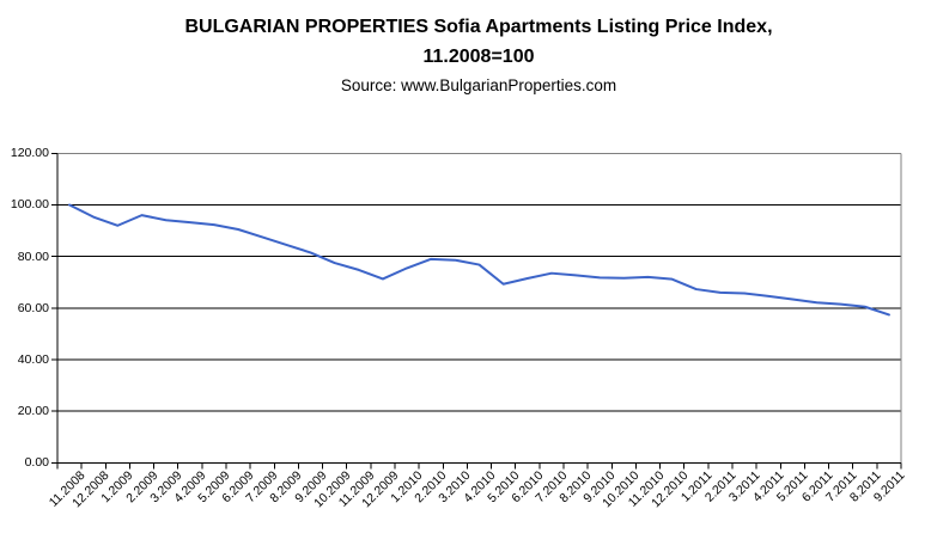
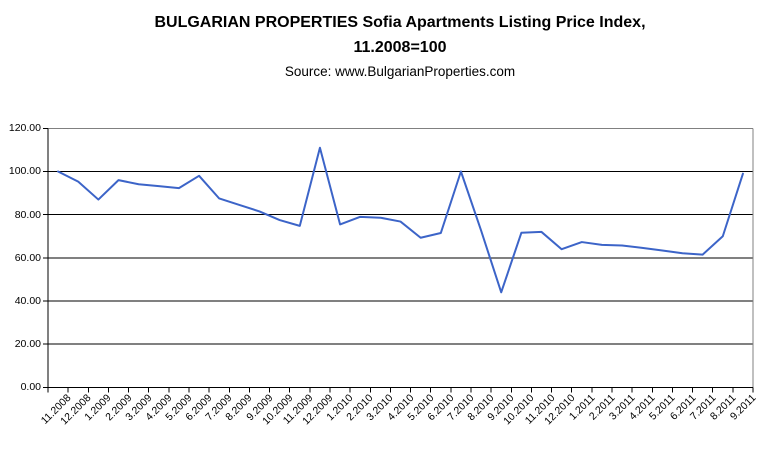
1.2009: 92 -> 87
6.2009: 90 -> 98
12.2009: 71 -> 111
7.2010: 74 -> 100
9.2010: 72 -> 44
12.2010: 71 -> 64
8.2011: 60 -> 70
9.2011: 57 -> 99
